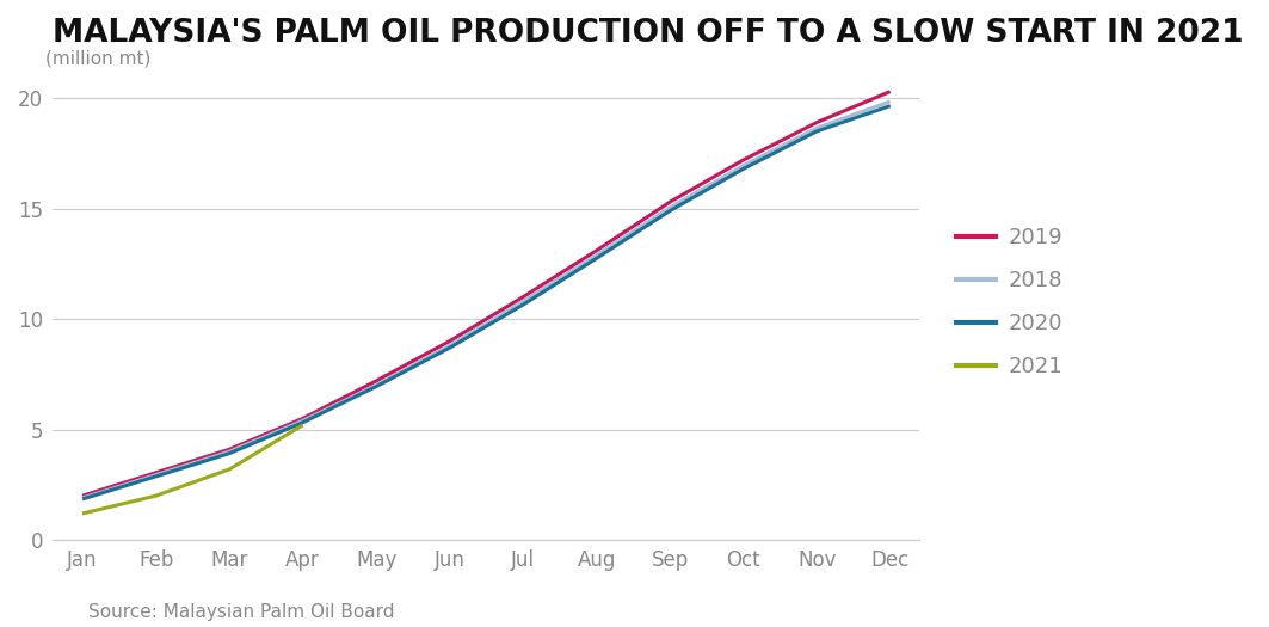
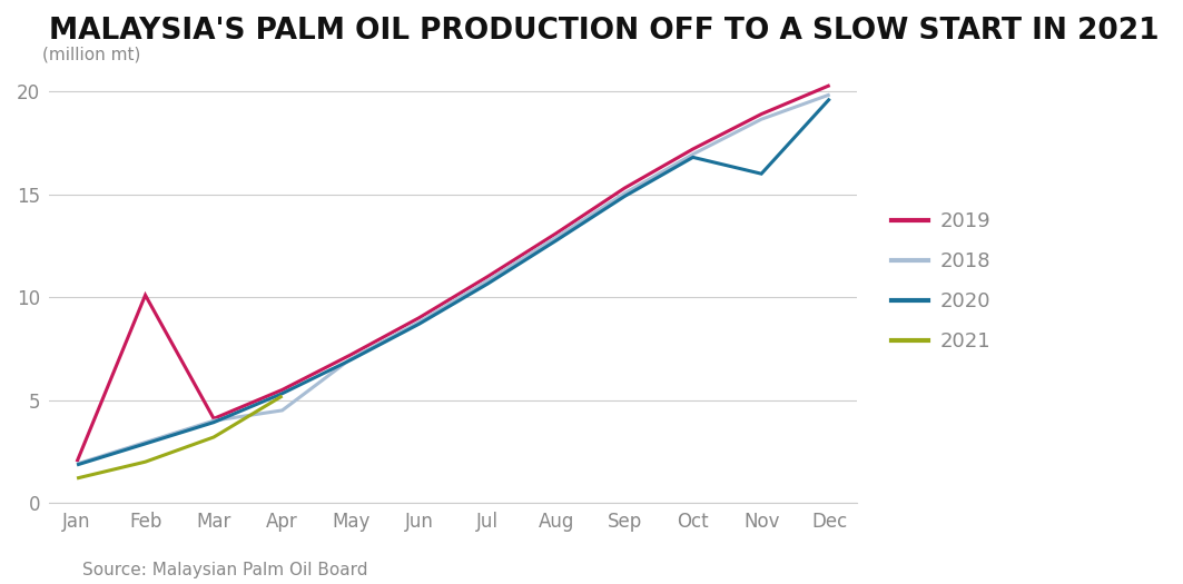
2019/Feb: 3.0 -> 10.1
2018/Apr: 5.4 -> 4.5
2020/Nov: 18.5 -> 16.0
